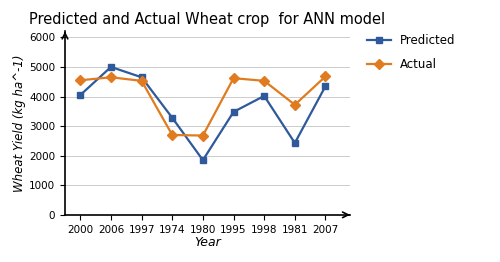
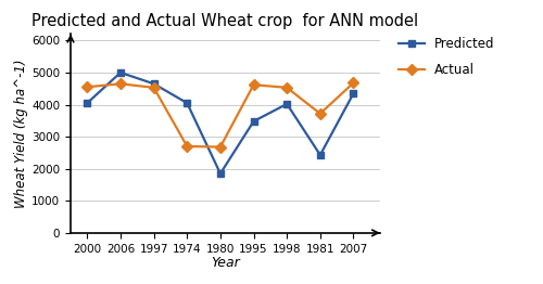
Predicted/1974: 3280 -> 4050
